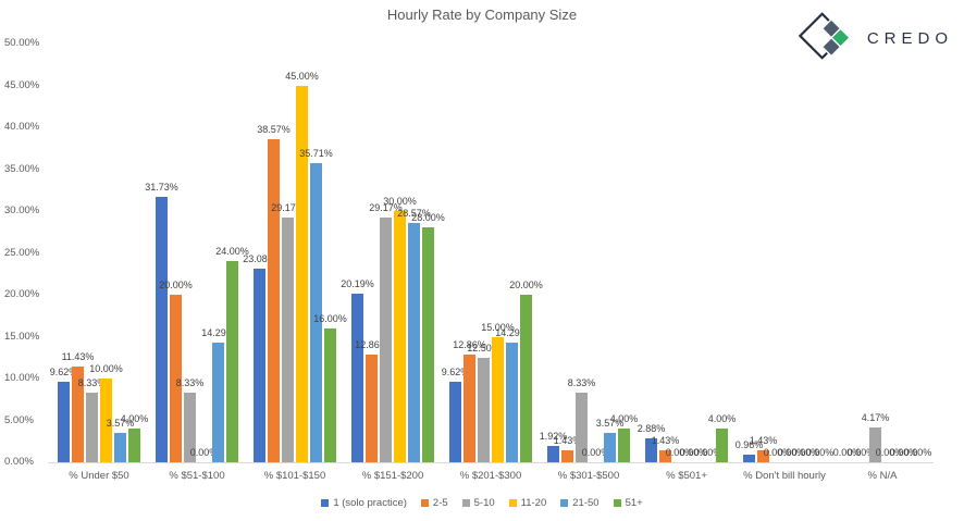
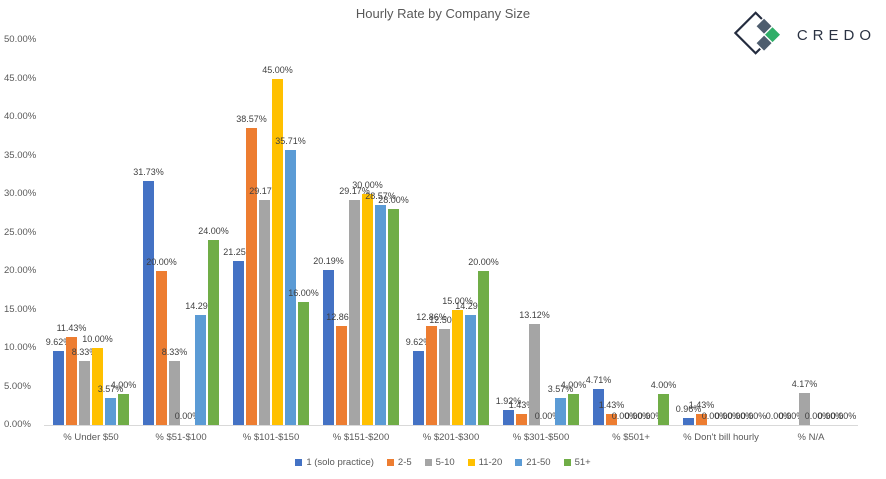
1 (solo practice)/% $101-$150: 23.08% -> 21.25%
5-10/% $301-$500: 8.33% -> 13.12%
1 (solo practice)/% $501+: 2.88% -> 4.71%
